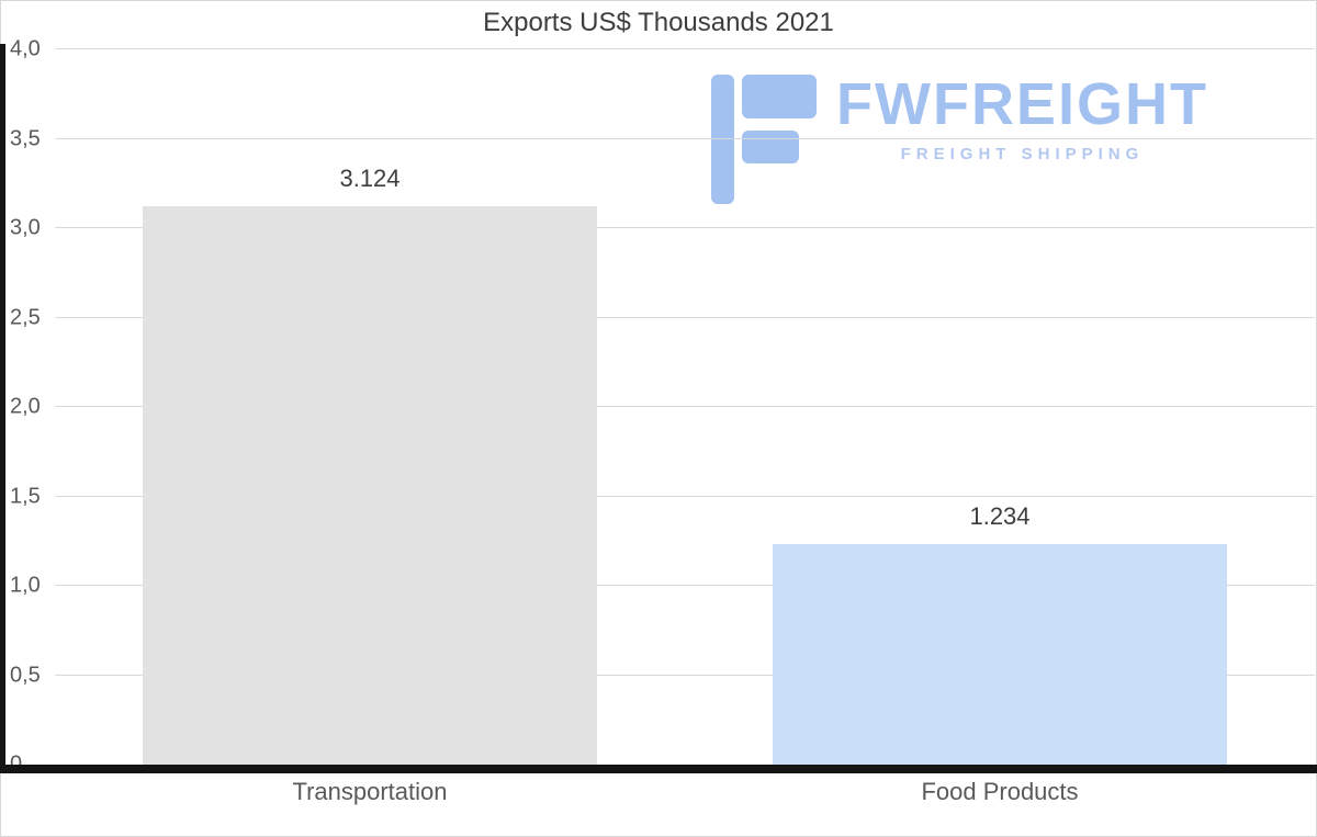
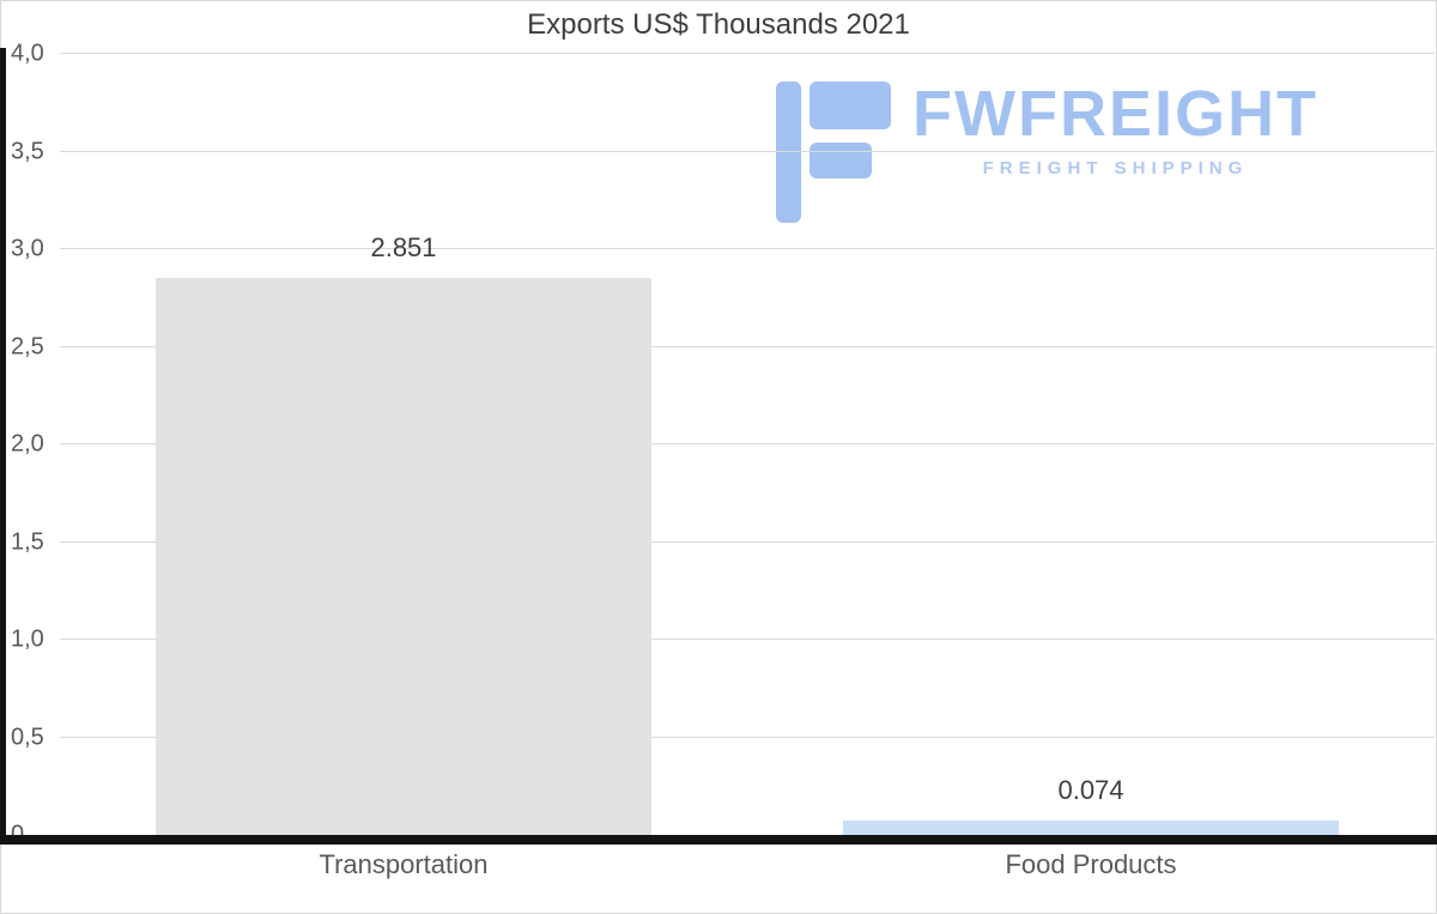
Transportation: 3.124 -> 2.851
Food Products: 1.234 -> 0.074
